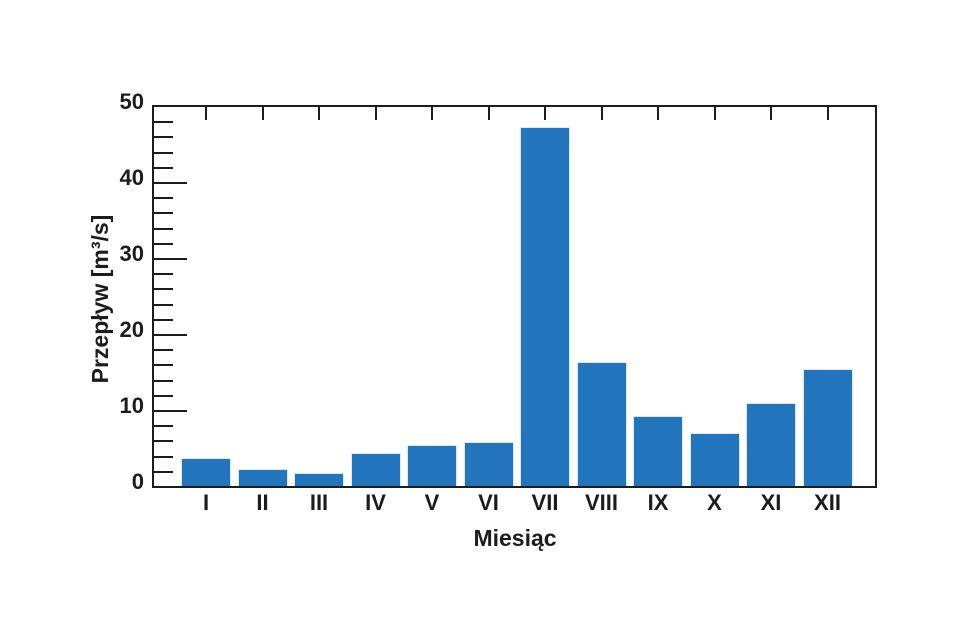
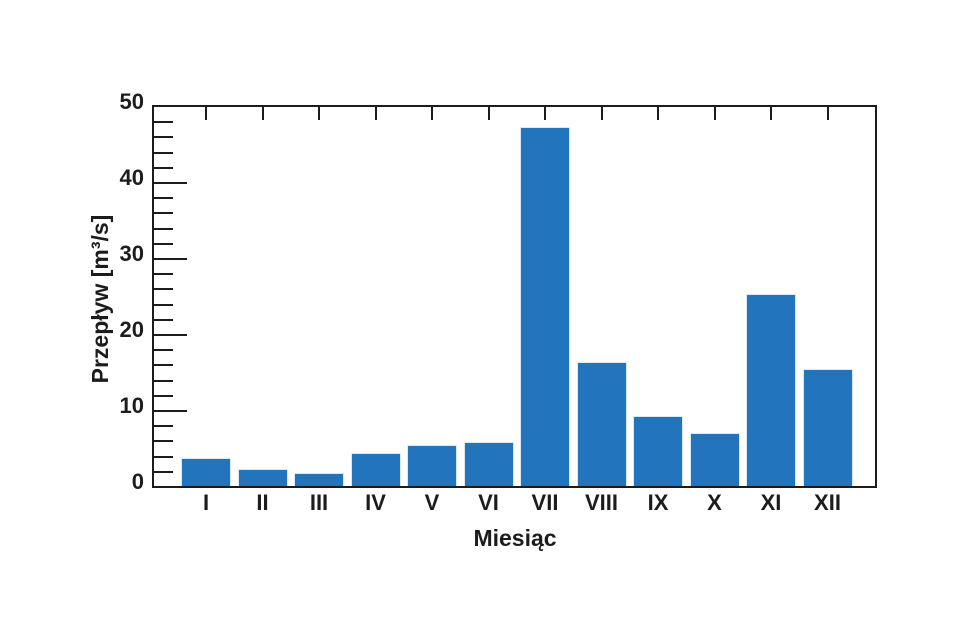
XI: 11 -> 25
